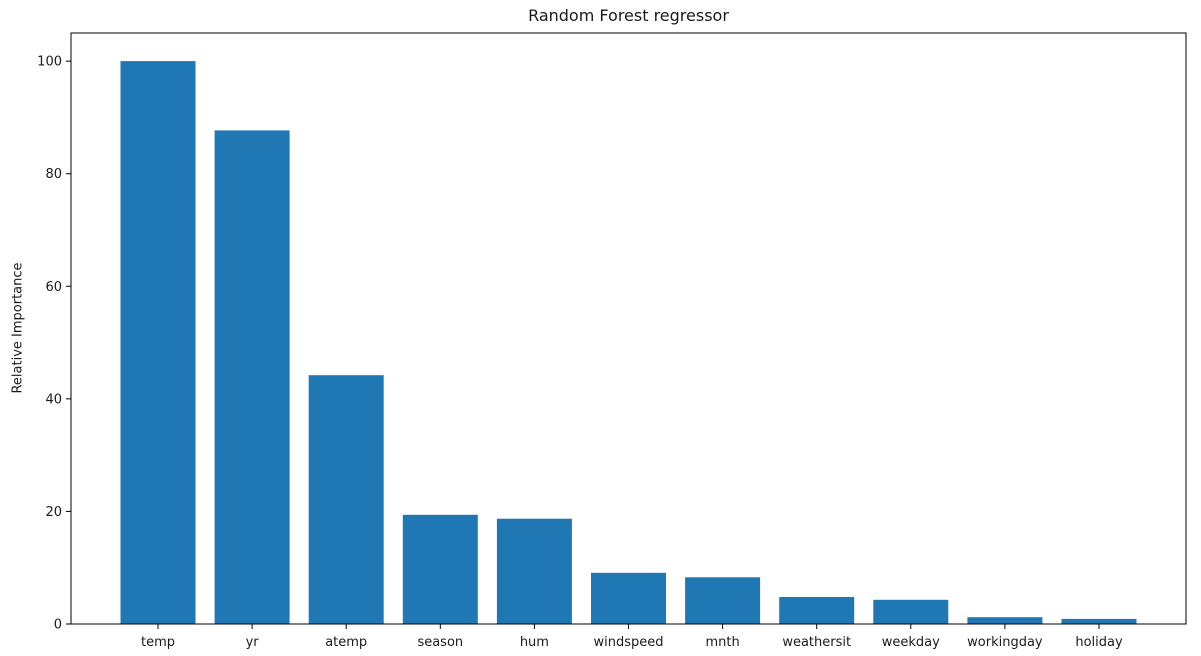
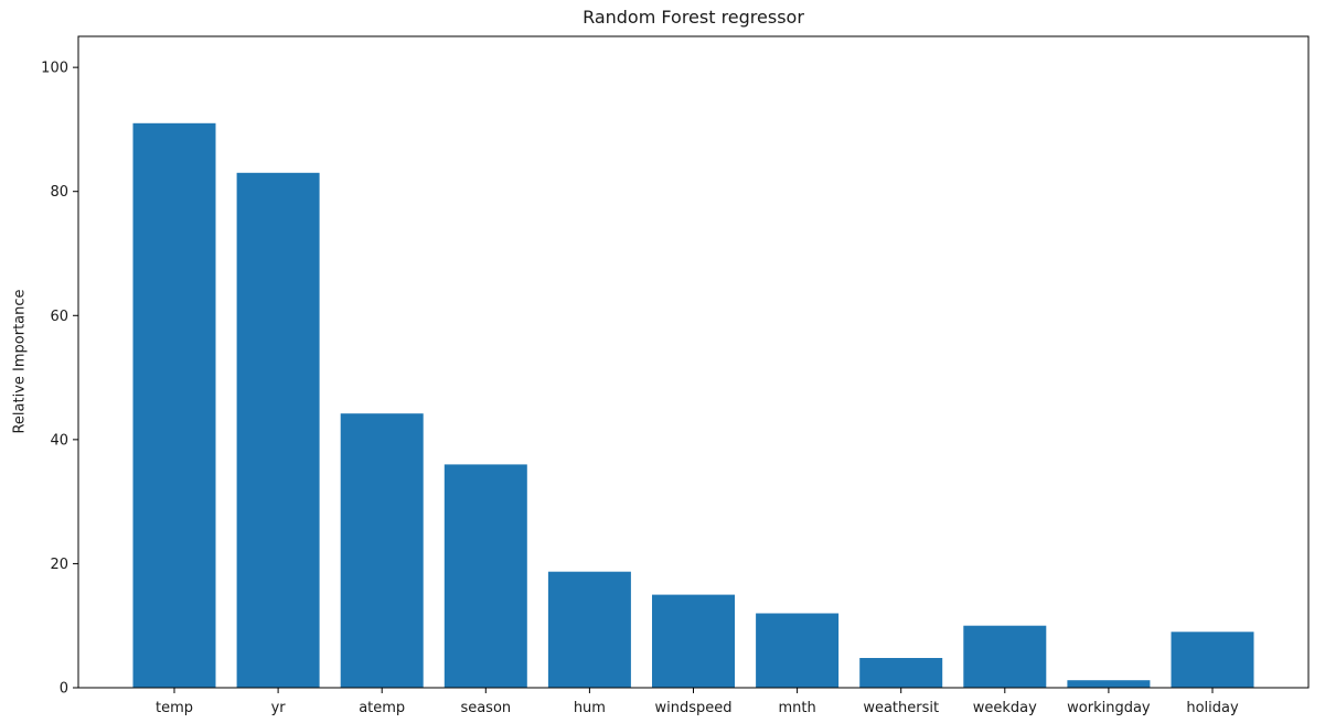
temp: 100 -> 91
yr: 88 -> 83
season: 19 -> 36
windspeed: 9 -> 15
mnth: 8 -> 12
weekday: 4 -> 10
holiday: 1 -> 9
